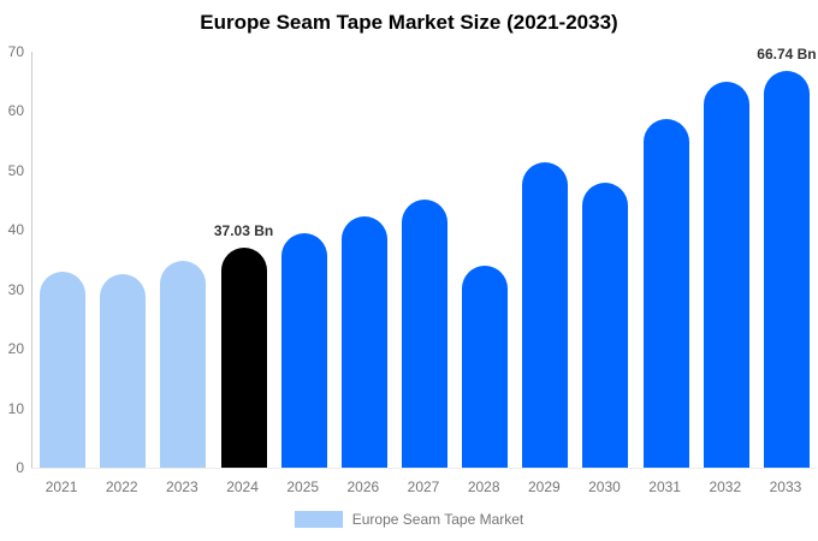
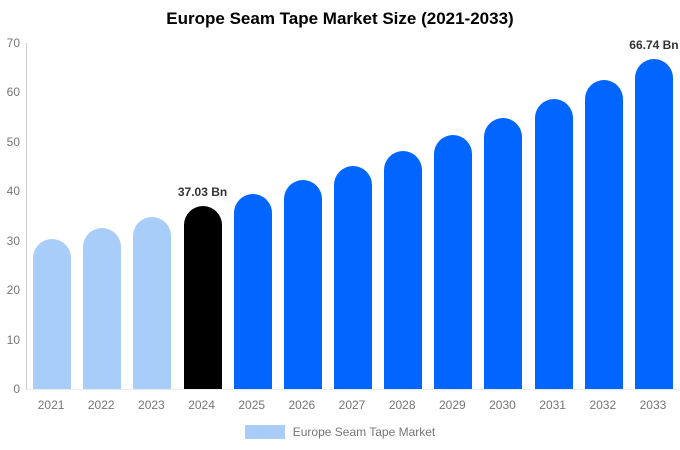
2021: 33 -> 30
2028: 34 -> 48
2030: 48 -> 55
2032: 65 -> 62
